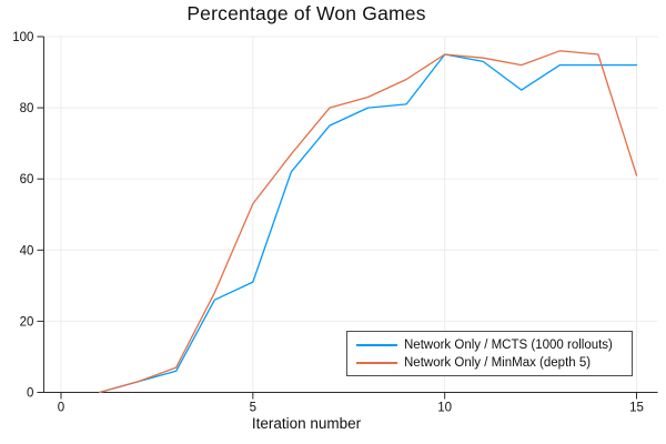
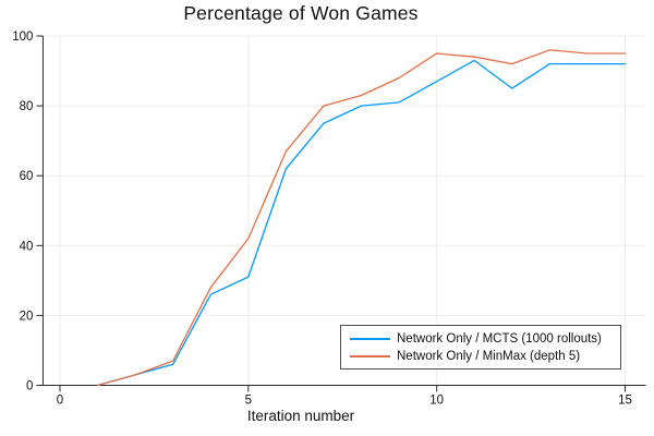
Network Only / MinMax (depth 5)/5: 53 -> 42
Network Only / MCTS (1000 rollouts)/10: 95 -> 87
Network Only / MinMax (depth 5)/15: 61 -> 95
